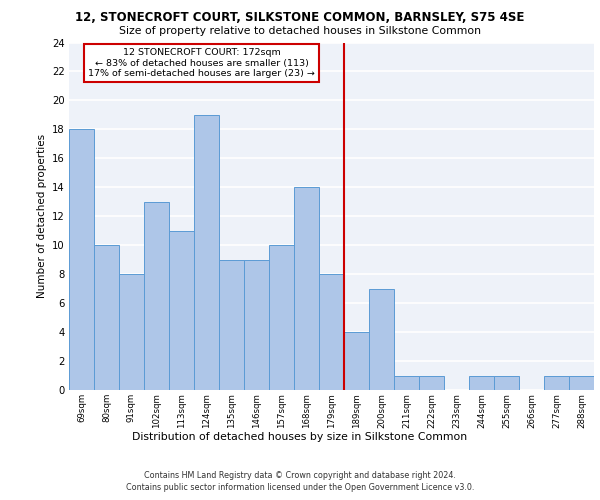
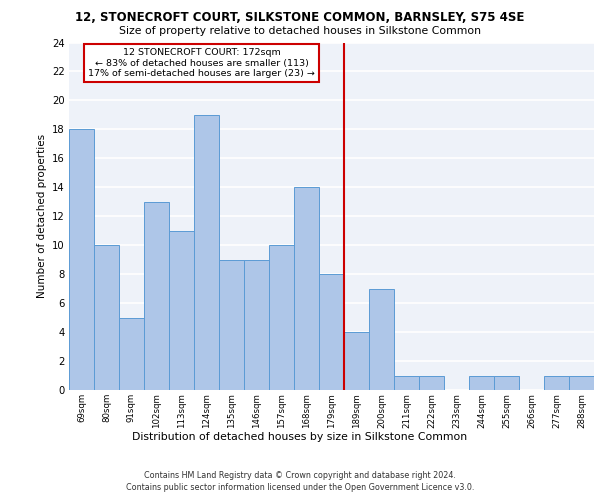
91sqm: 8 -> 5
